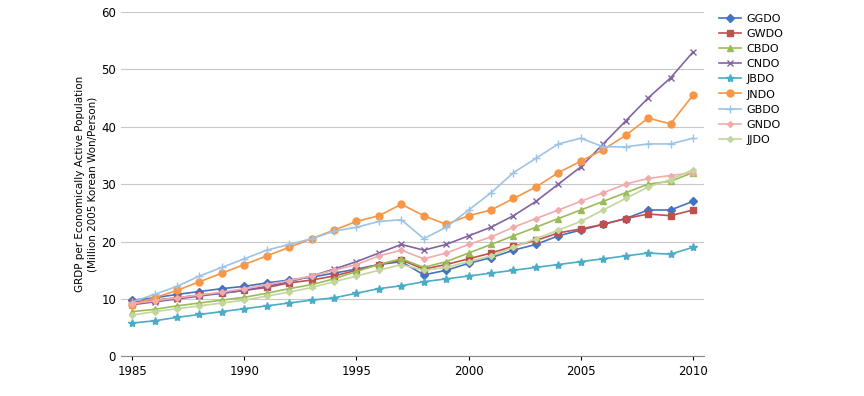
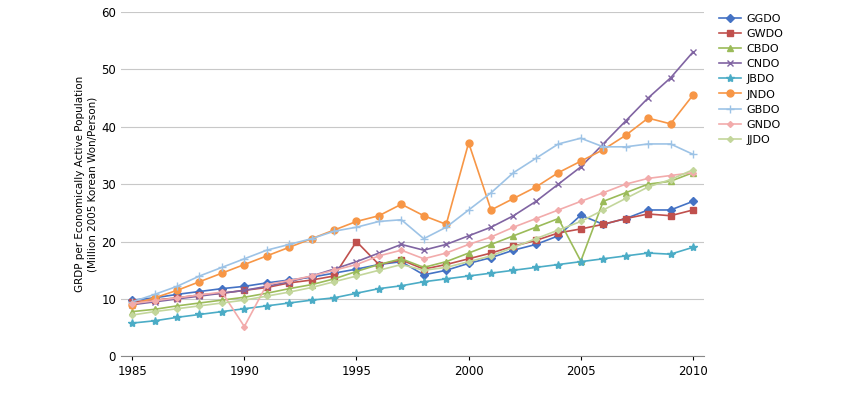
GNDO/1990: 11.8 -> 5.2
GWDO/1995: 15.0 -> 20.0
JNDO/2000: 24.5 -> 37.2
GGDO/2005: 22.0 -> 24.6
CBDO/2005: 25.5 -> 16.6
GBDO/2010: 38.0 -> 35.2
